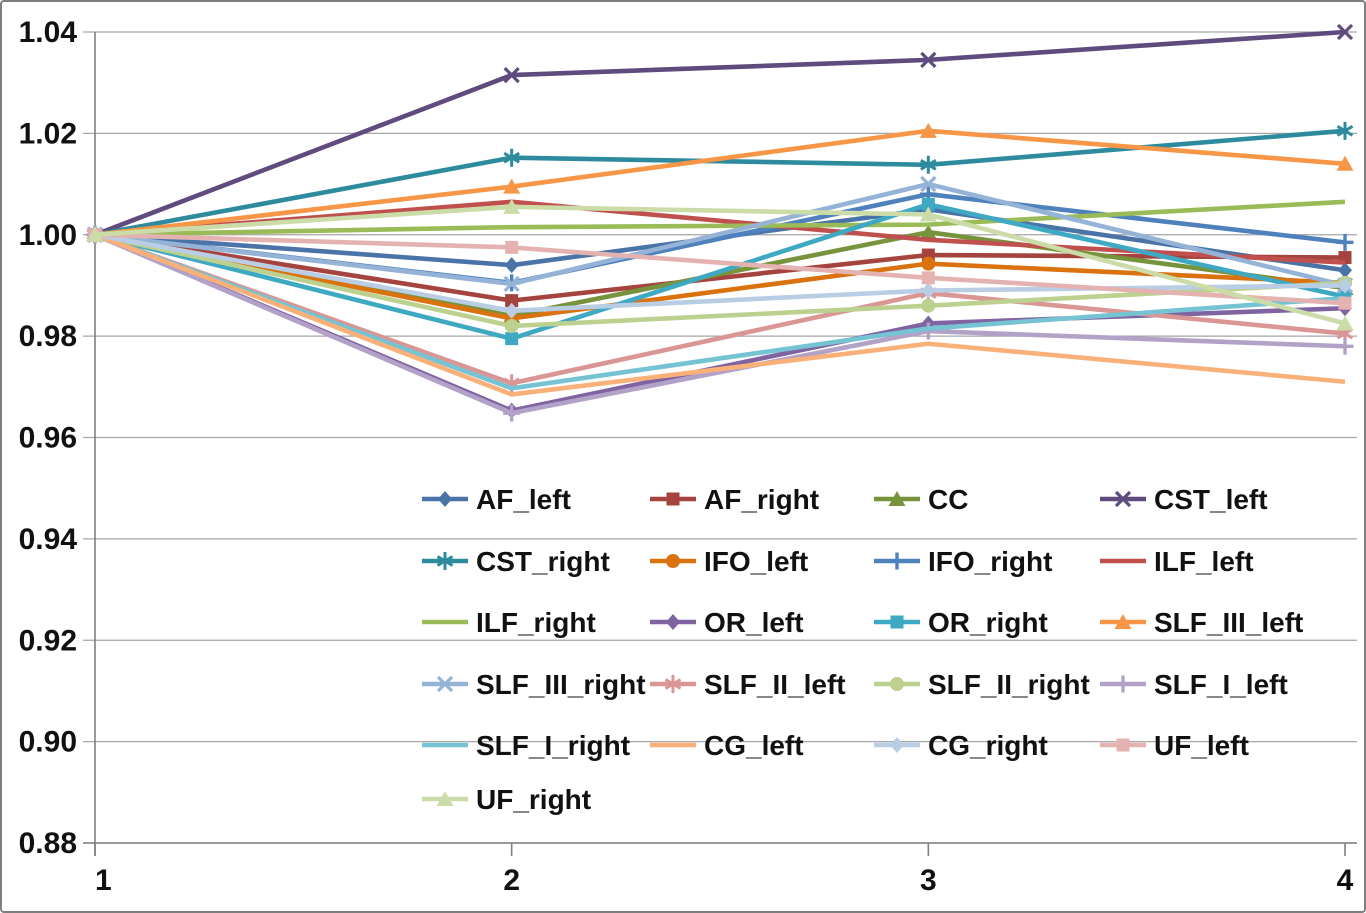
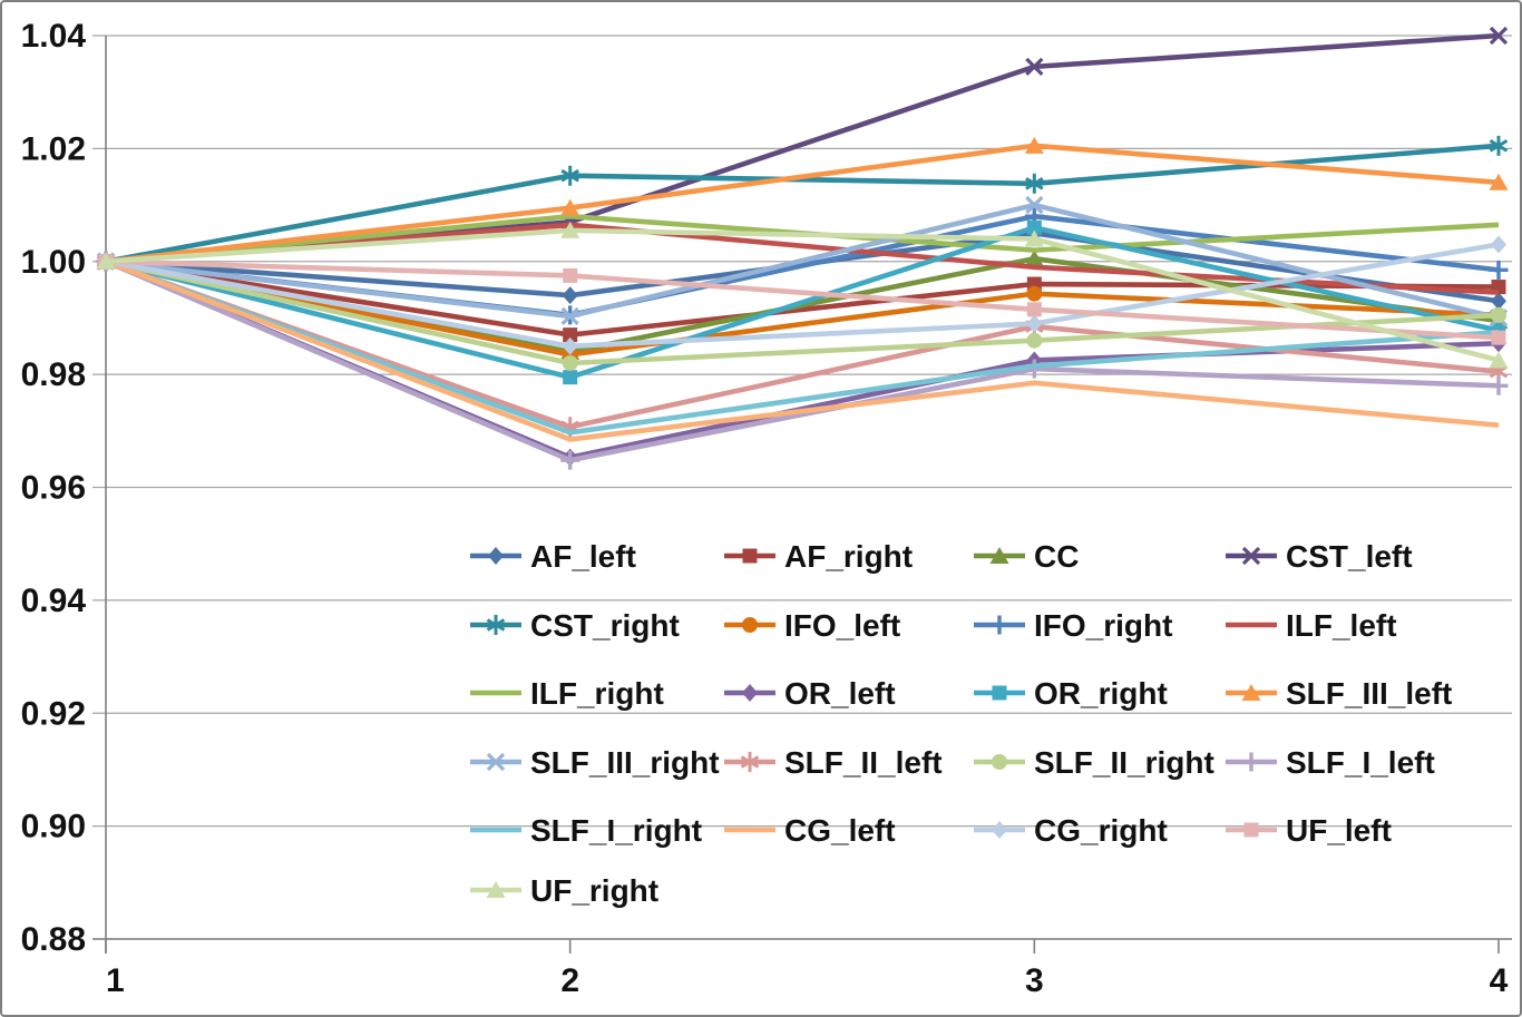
CST_left/2: 1.032 -> 1.007
ILF_right/2: 1.002 -> 1.008
CG_right/4: 0.990 -> 1.003
